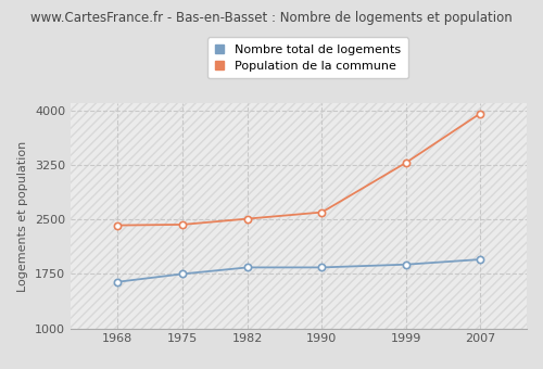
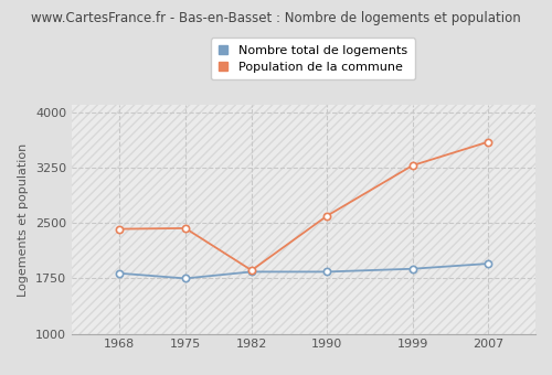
Nombre total de logements/1968: 1640 -> 1820
Population de la commune/1982: 2510 -> 1860
Population de la commune/2007: 3960 -> 3600
